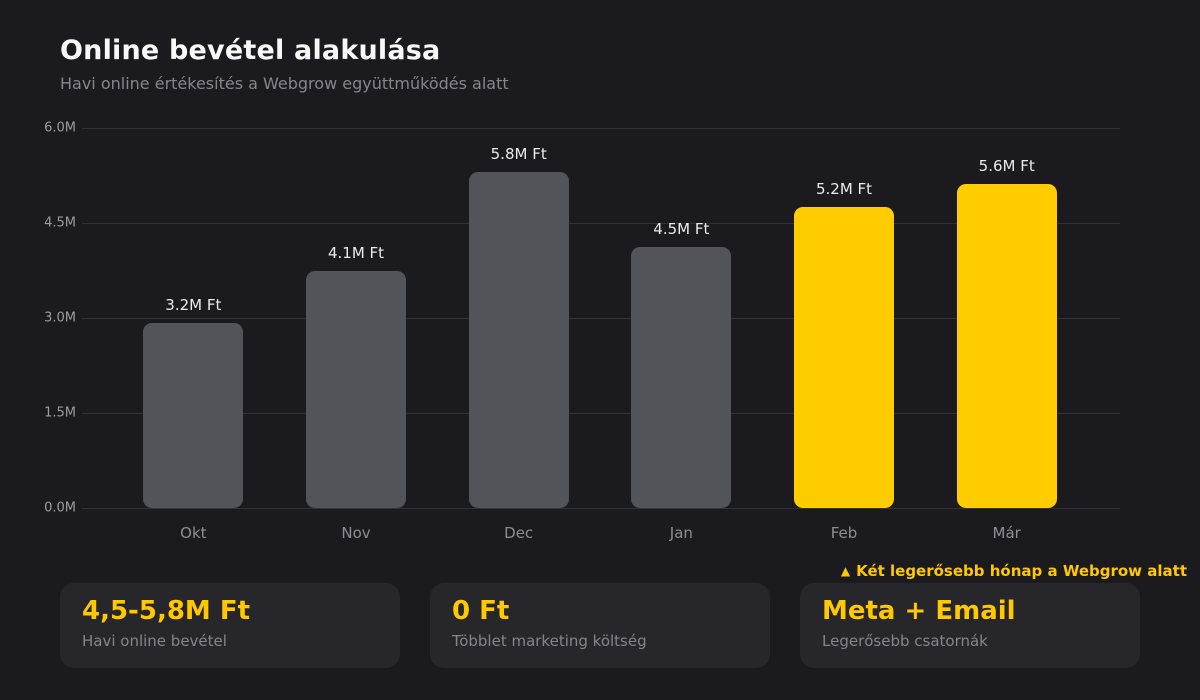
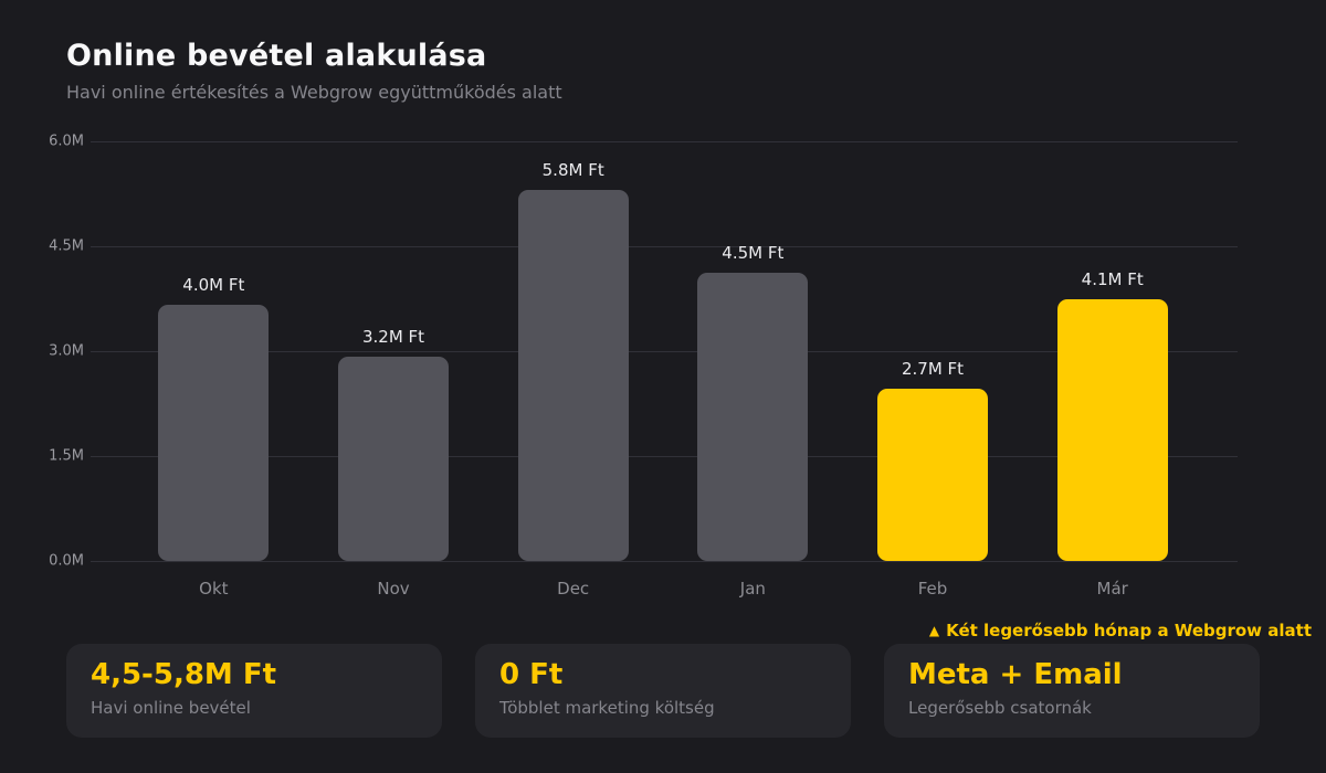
Okt: 3.2M -> 4.0M
Nov: 4.1M -> 3.2M
Feb: 5.2M -> 2.7M
Már: 5.6M -> 4.1M
